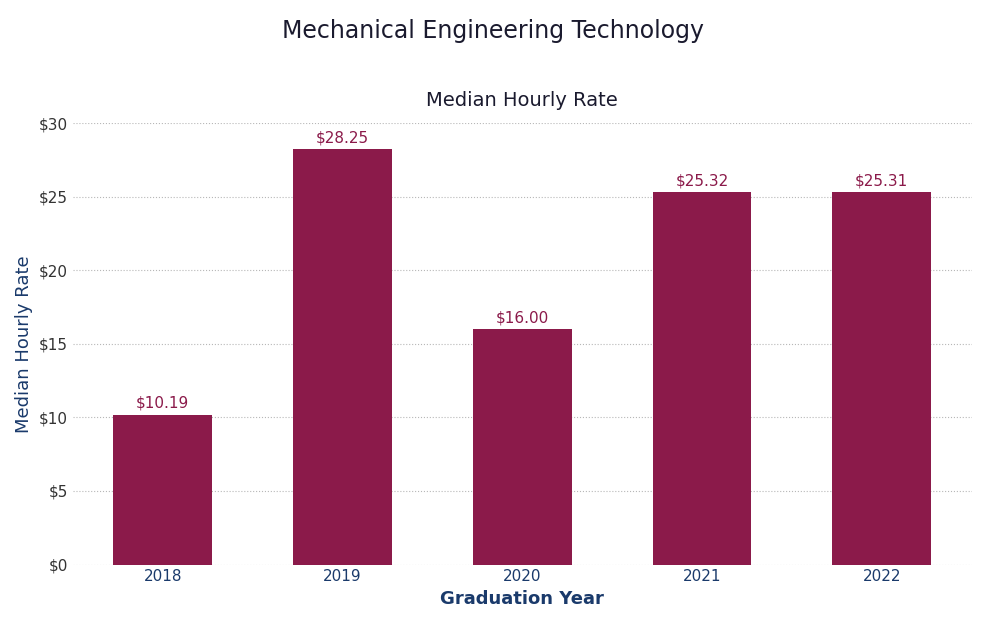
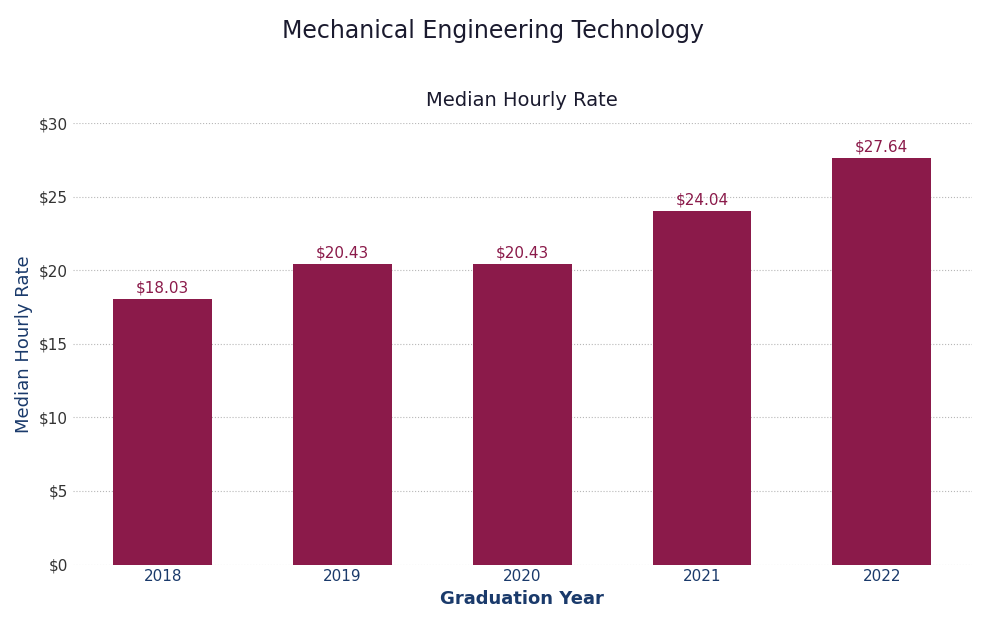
2018: $10.19 -> $18.03
2019: $28.25 -> $20.43
2020: $16.00 -> $20.43
2021: $25.32 -> $24.04
2022: $25.31 -> $27.64
